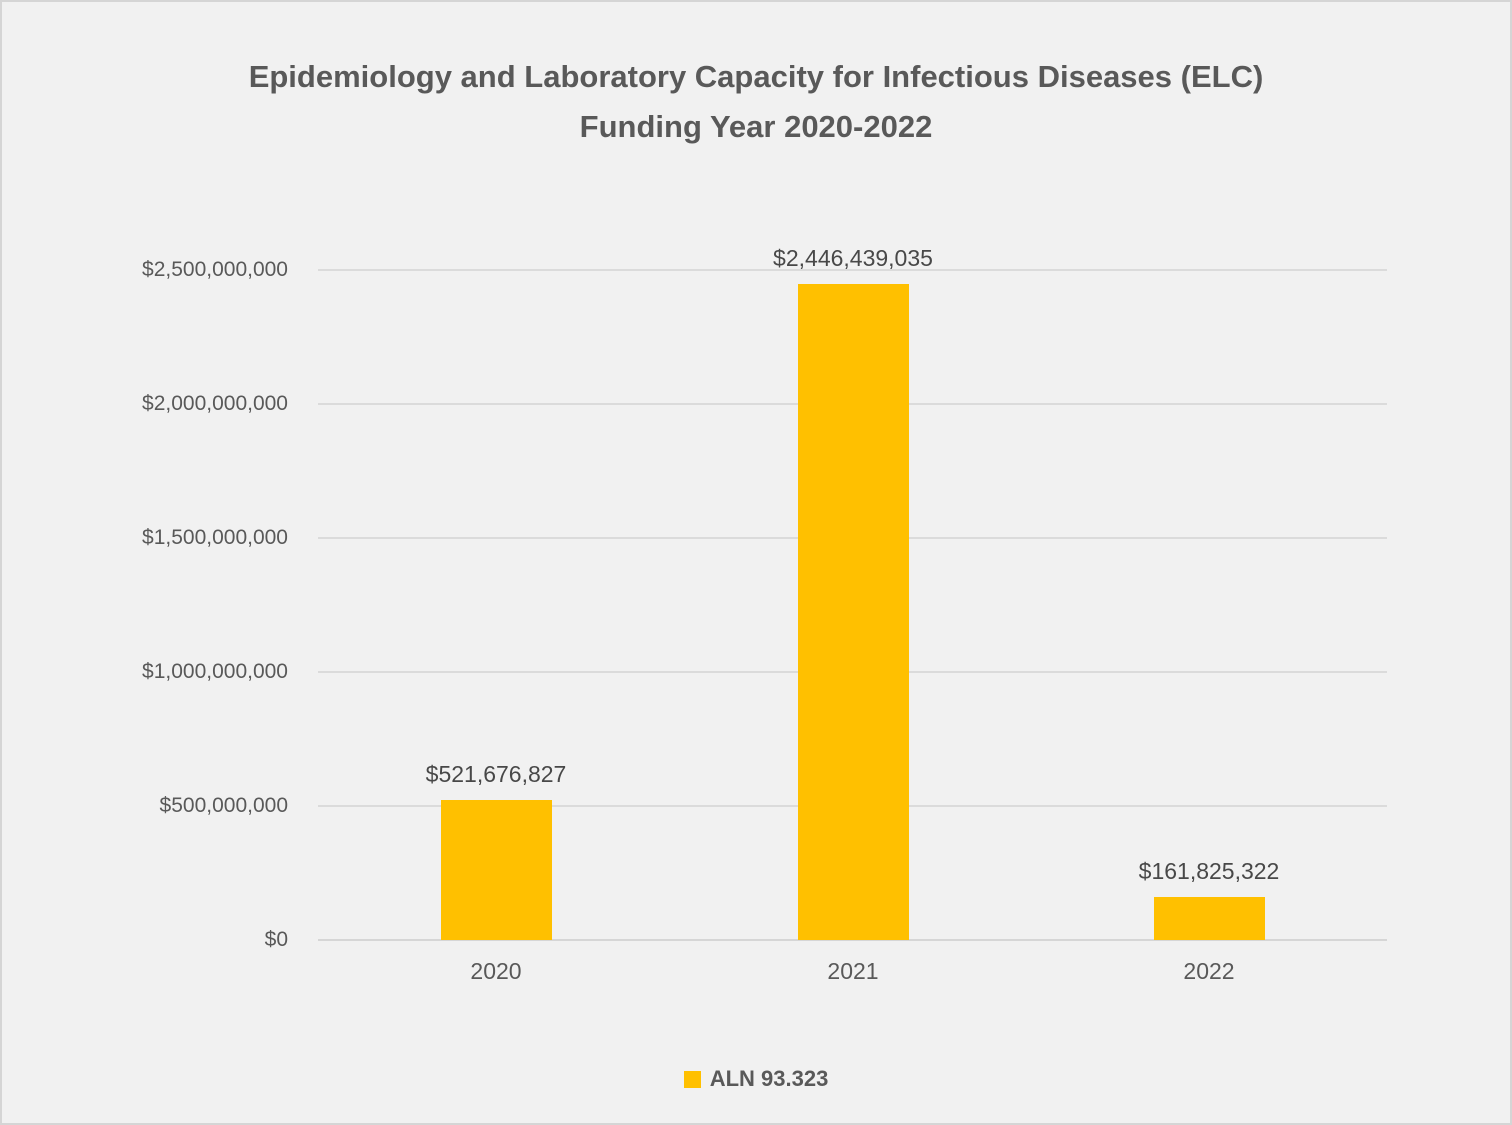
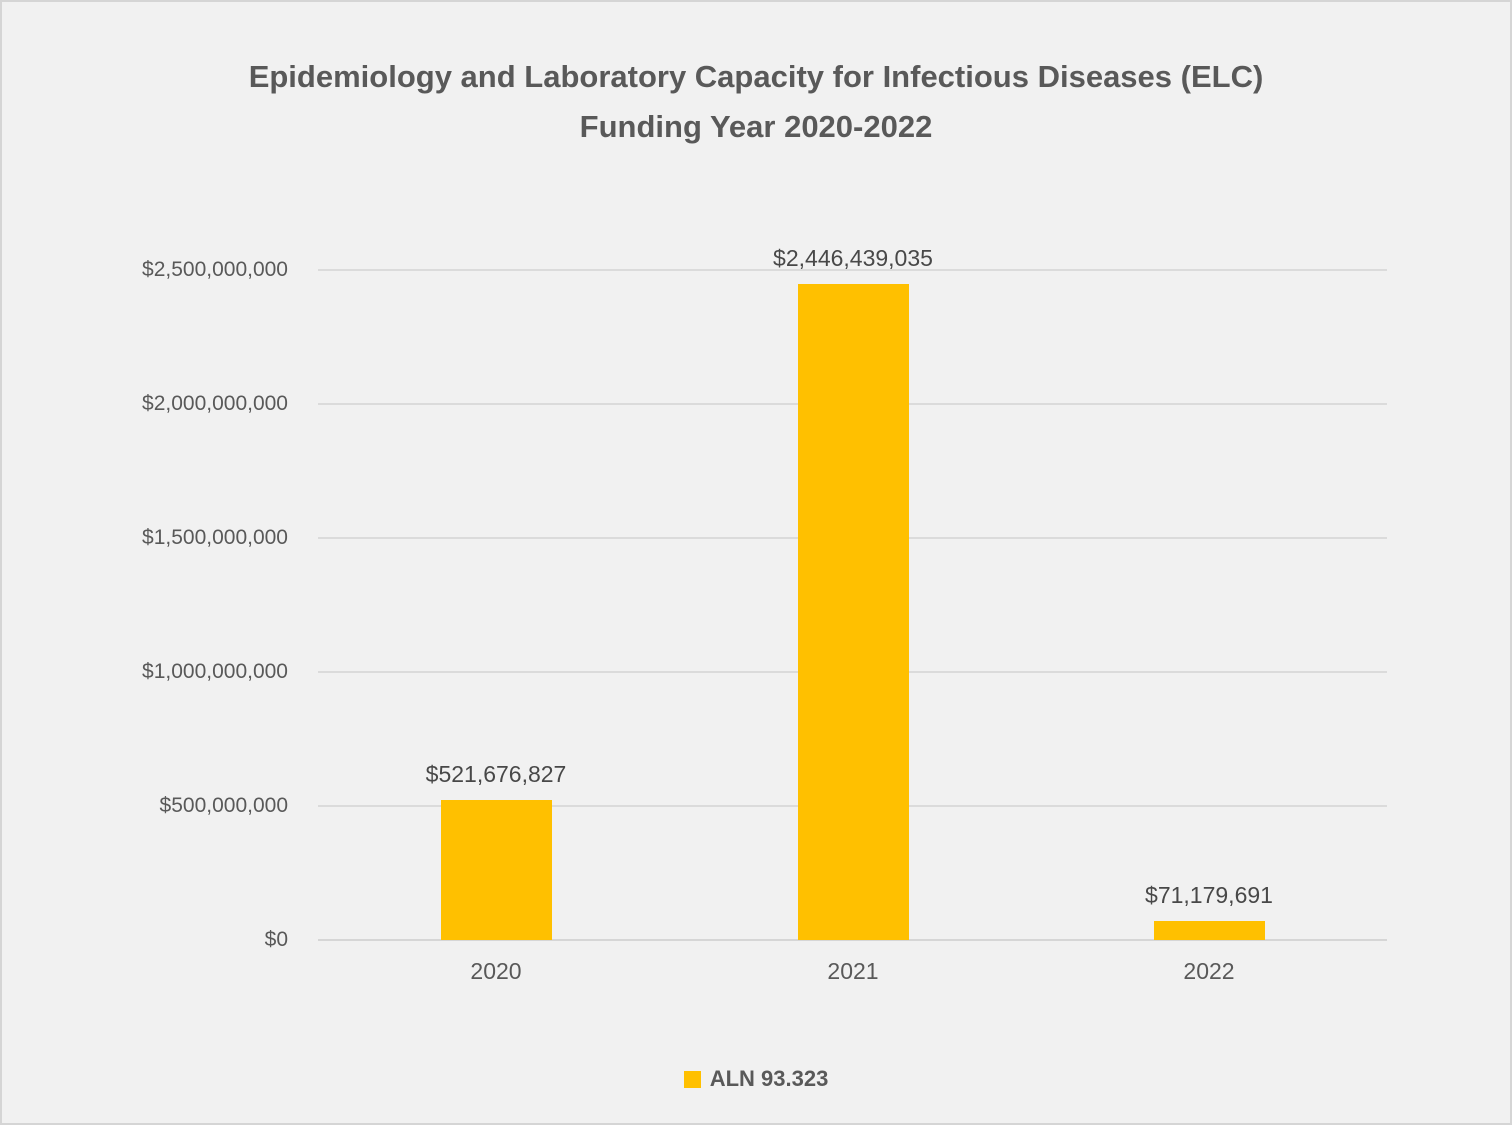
2022: $161,825,322 -> $71,179,691
